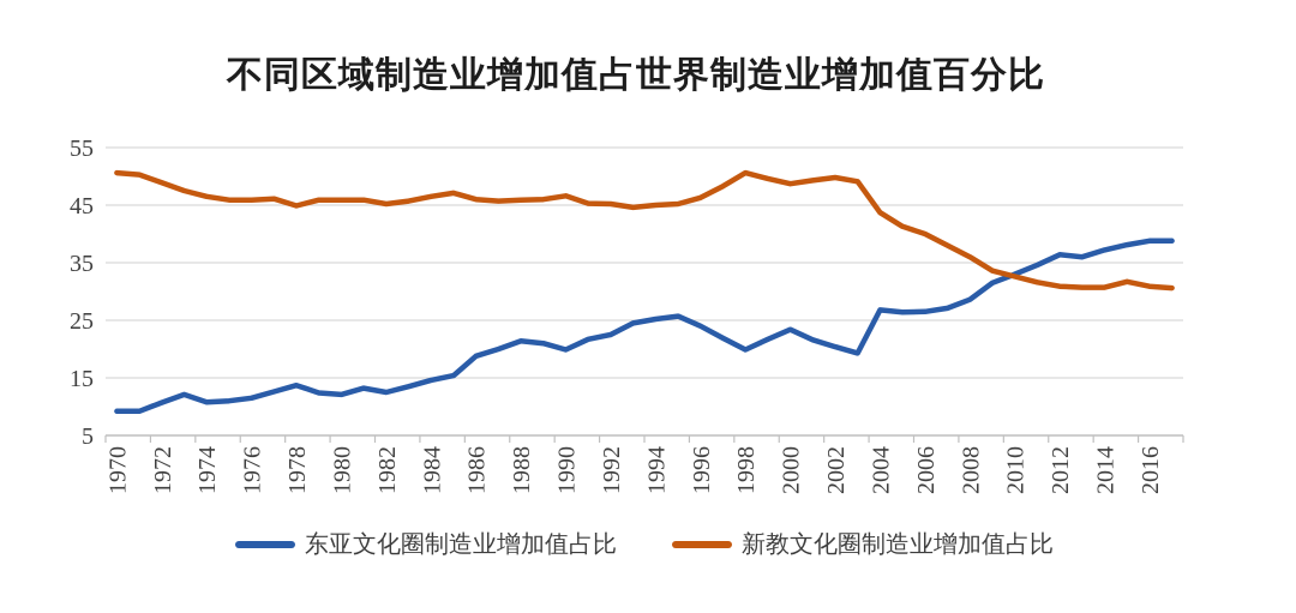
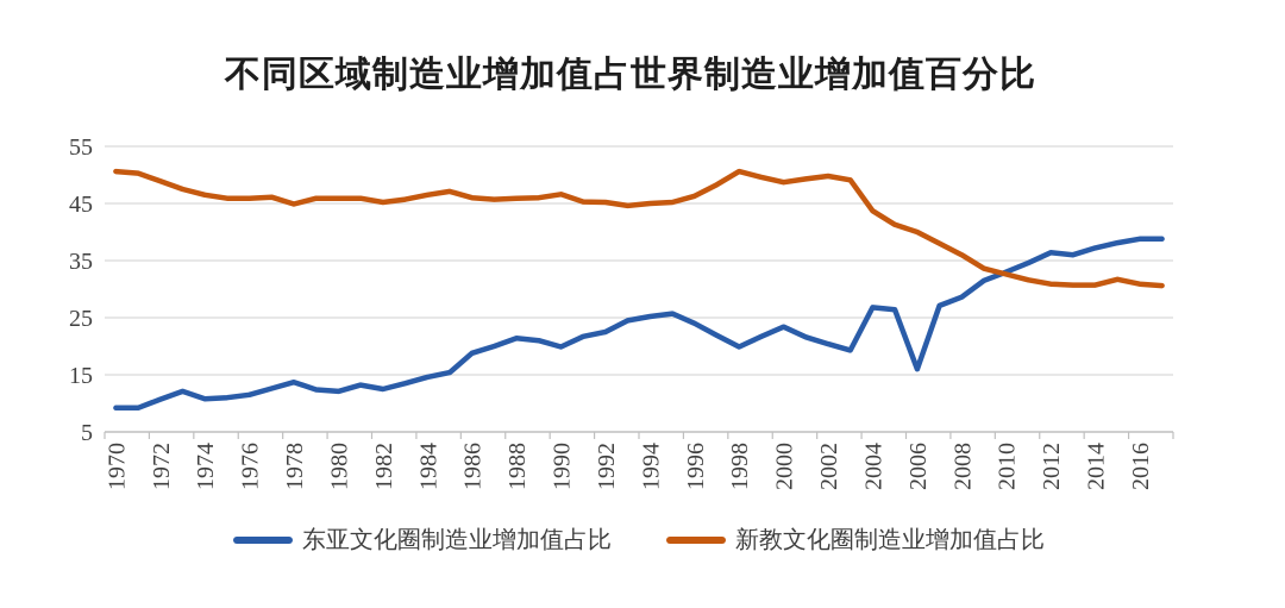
东亚文化圈制造业增加值占比/2006: 26 -> 16
